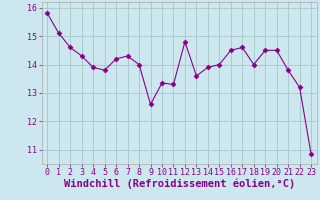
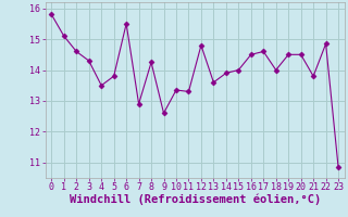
4: 13.90 -> 13.50
6: 14.20 -> 15.50
7: 14.30 -> 12.90
8: 14.00 -> 14.25
22: 13.20 -> 14.85
